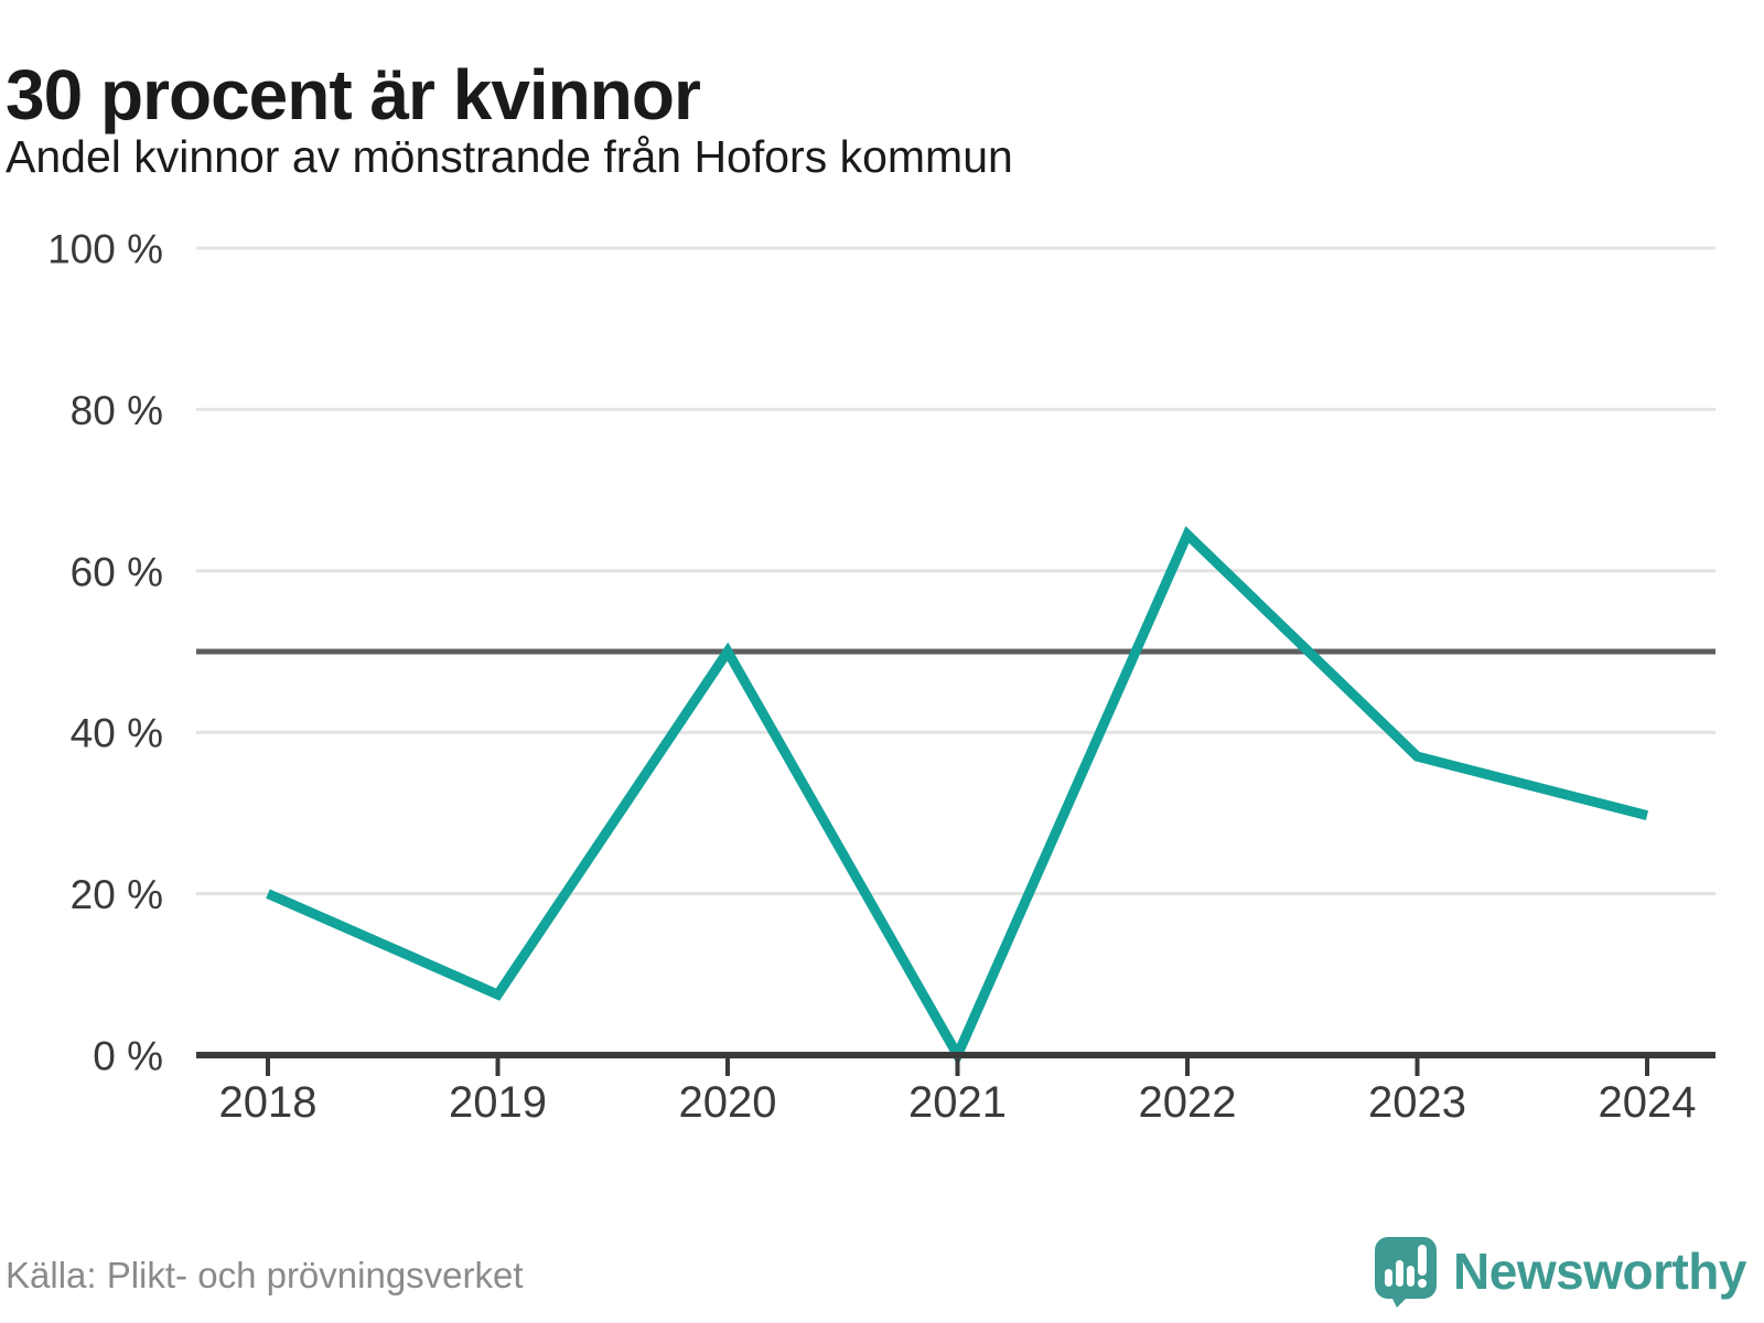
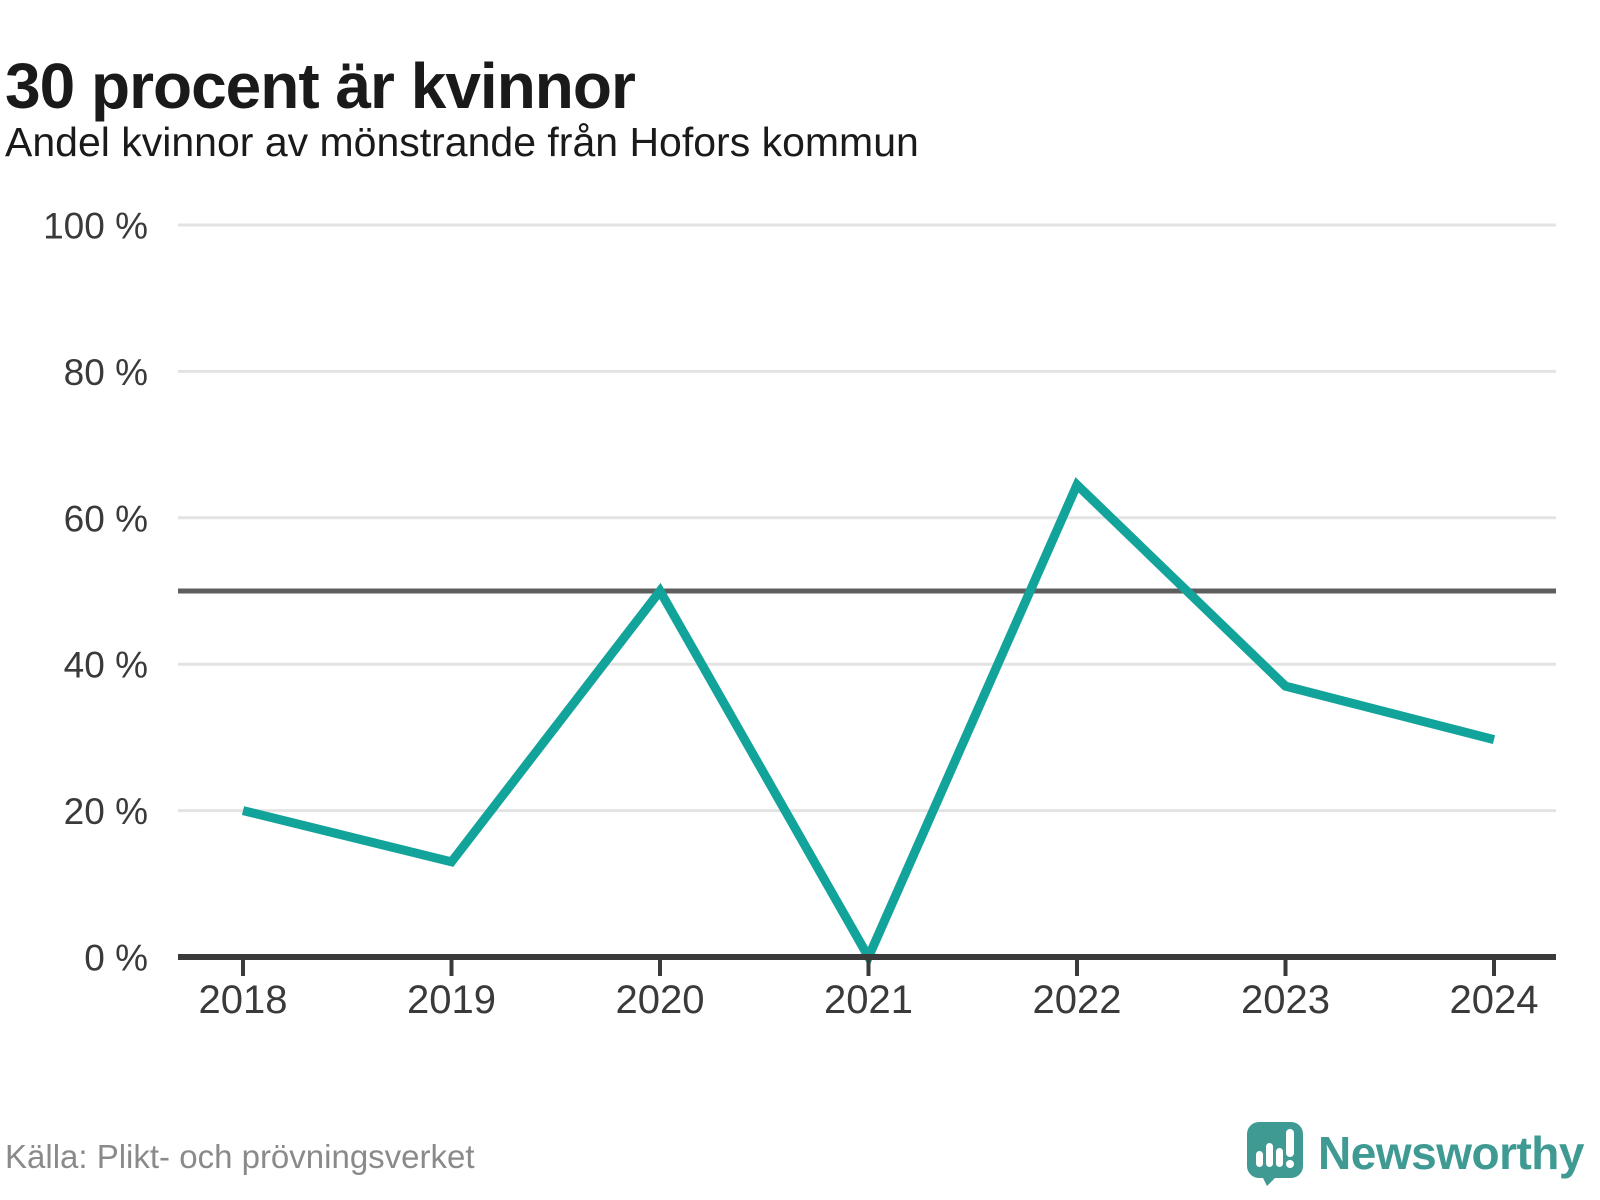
2019: 8% -> 13%
